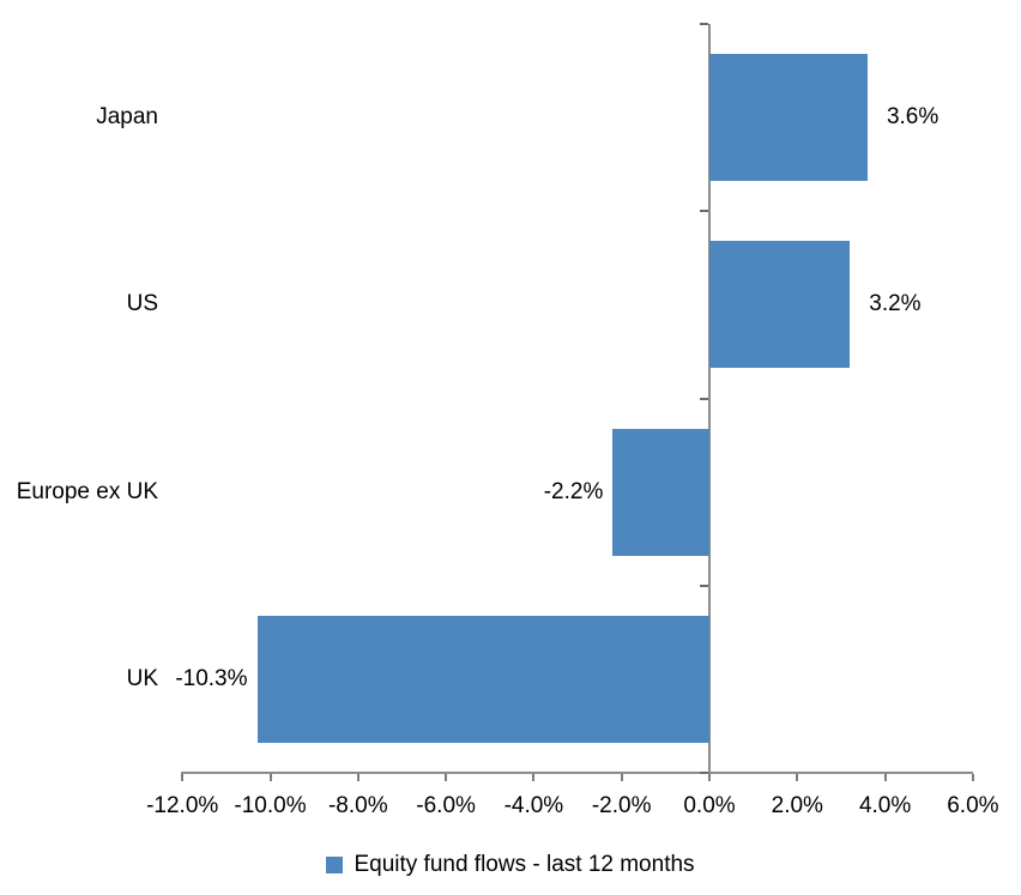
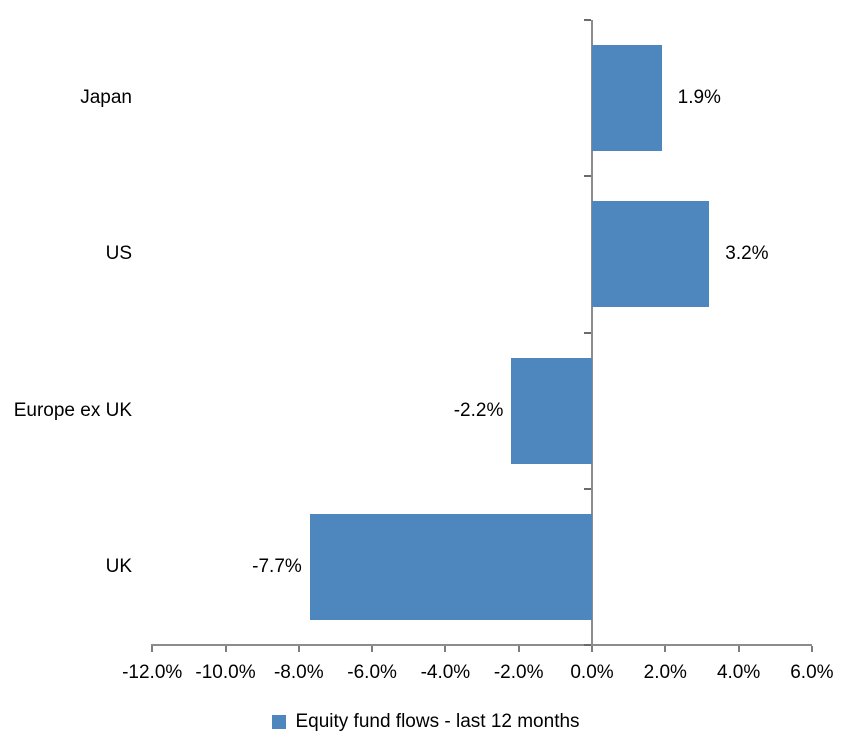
Japan: 3.6% -> 1.9%
UK: -10.3% -> -7.7%
